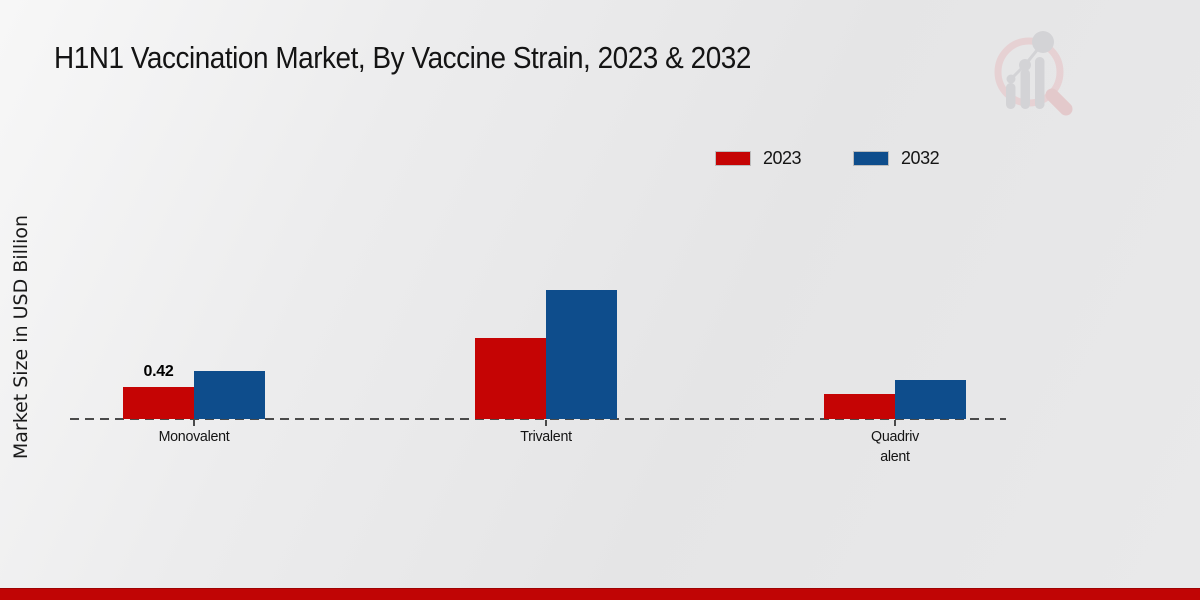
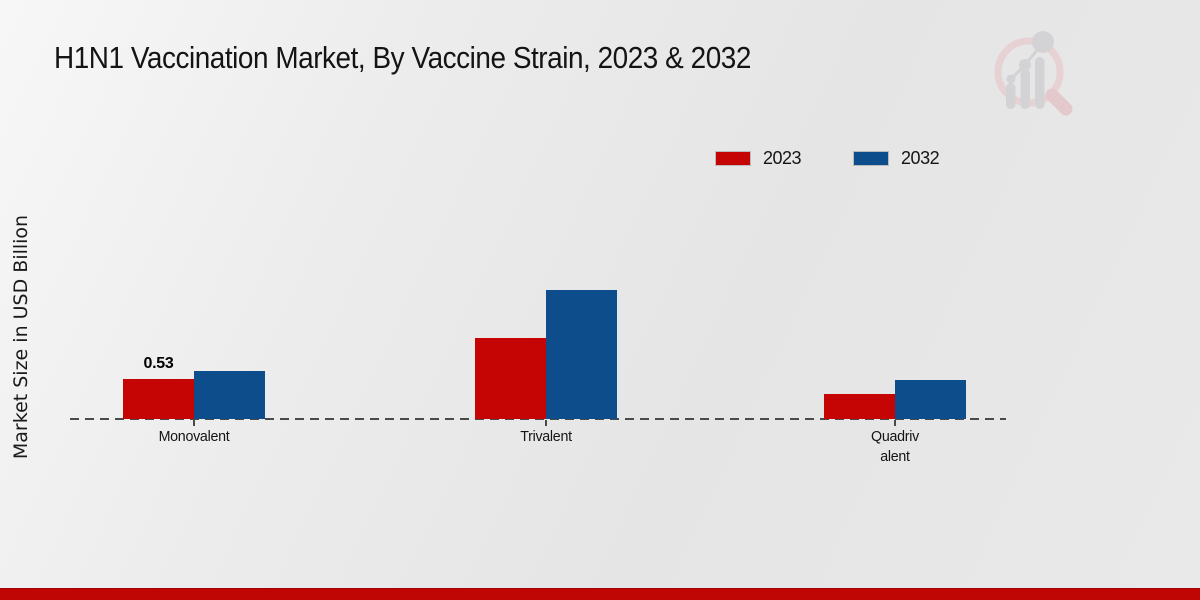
2023/Monovalent: 0.42 -> 0.53
